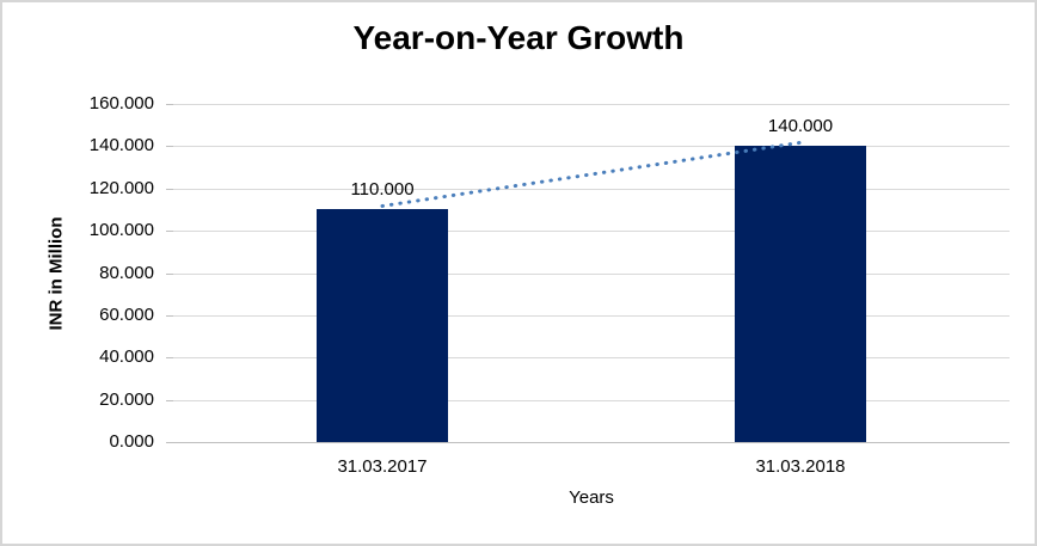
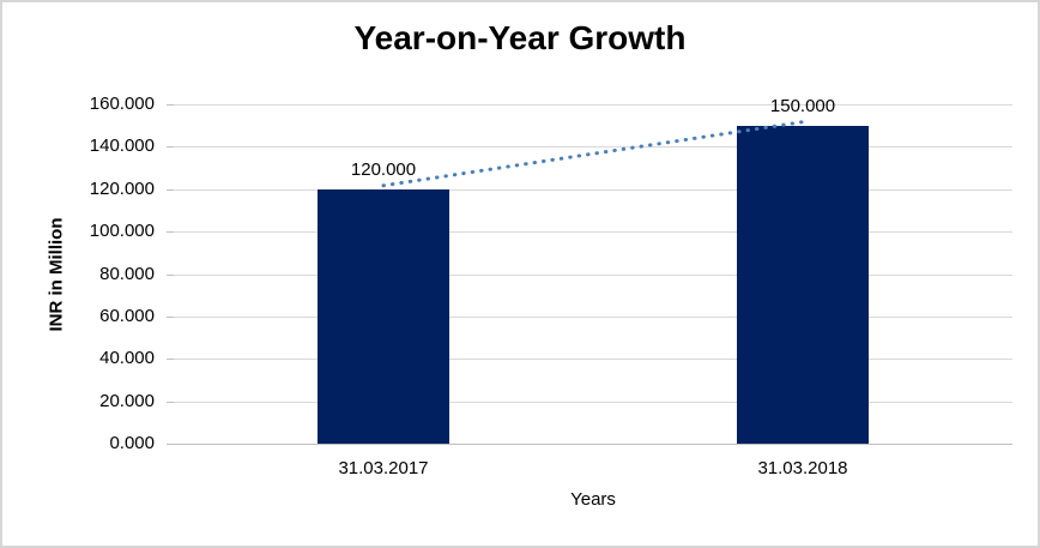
31.03.2017: 110.000 -> 120.000
31.03.2018: 140.000 -> 150.000
